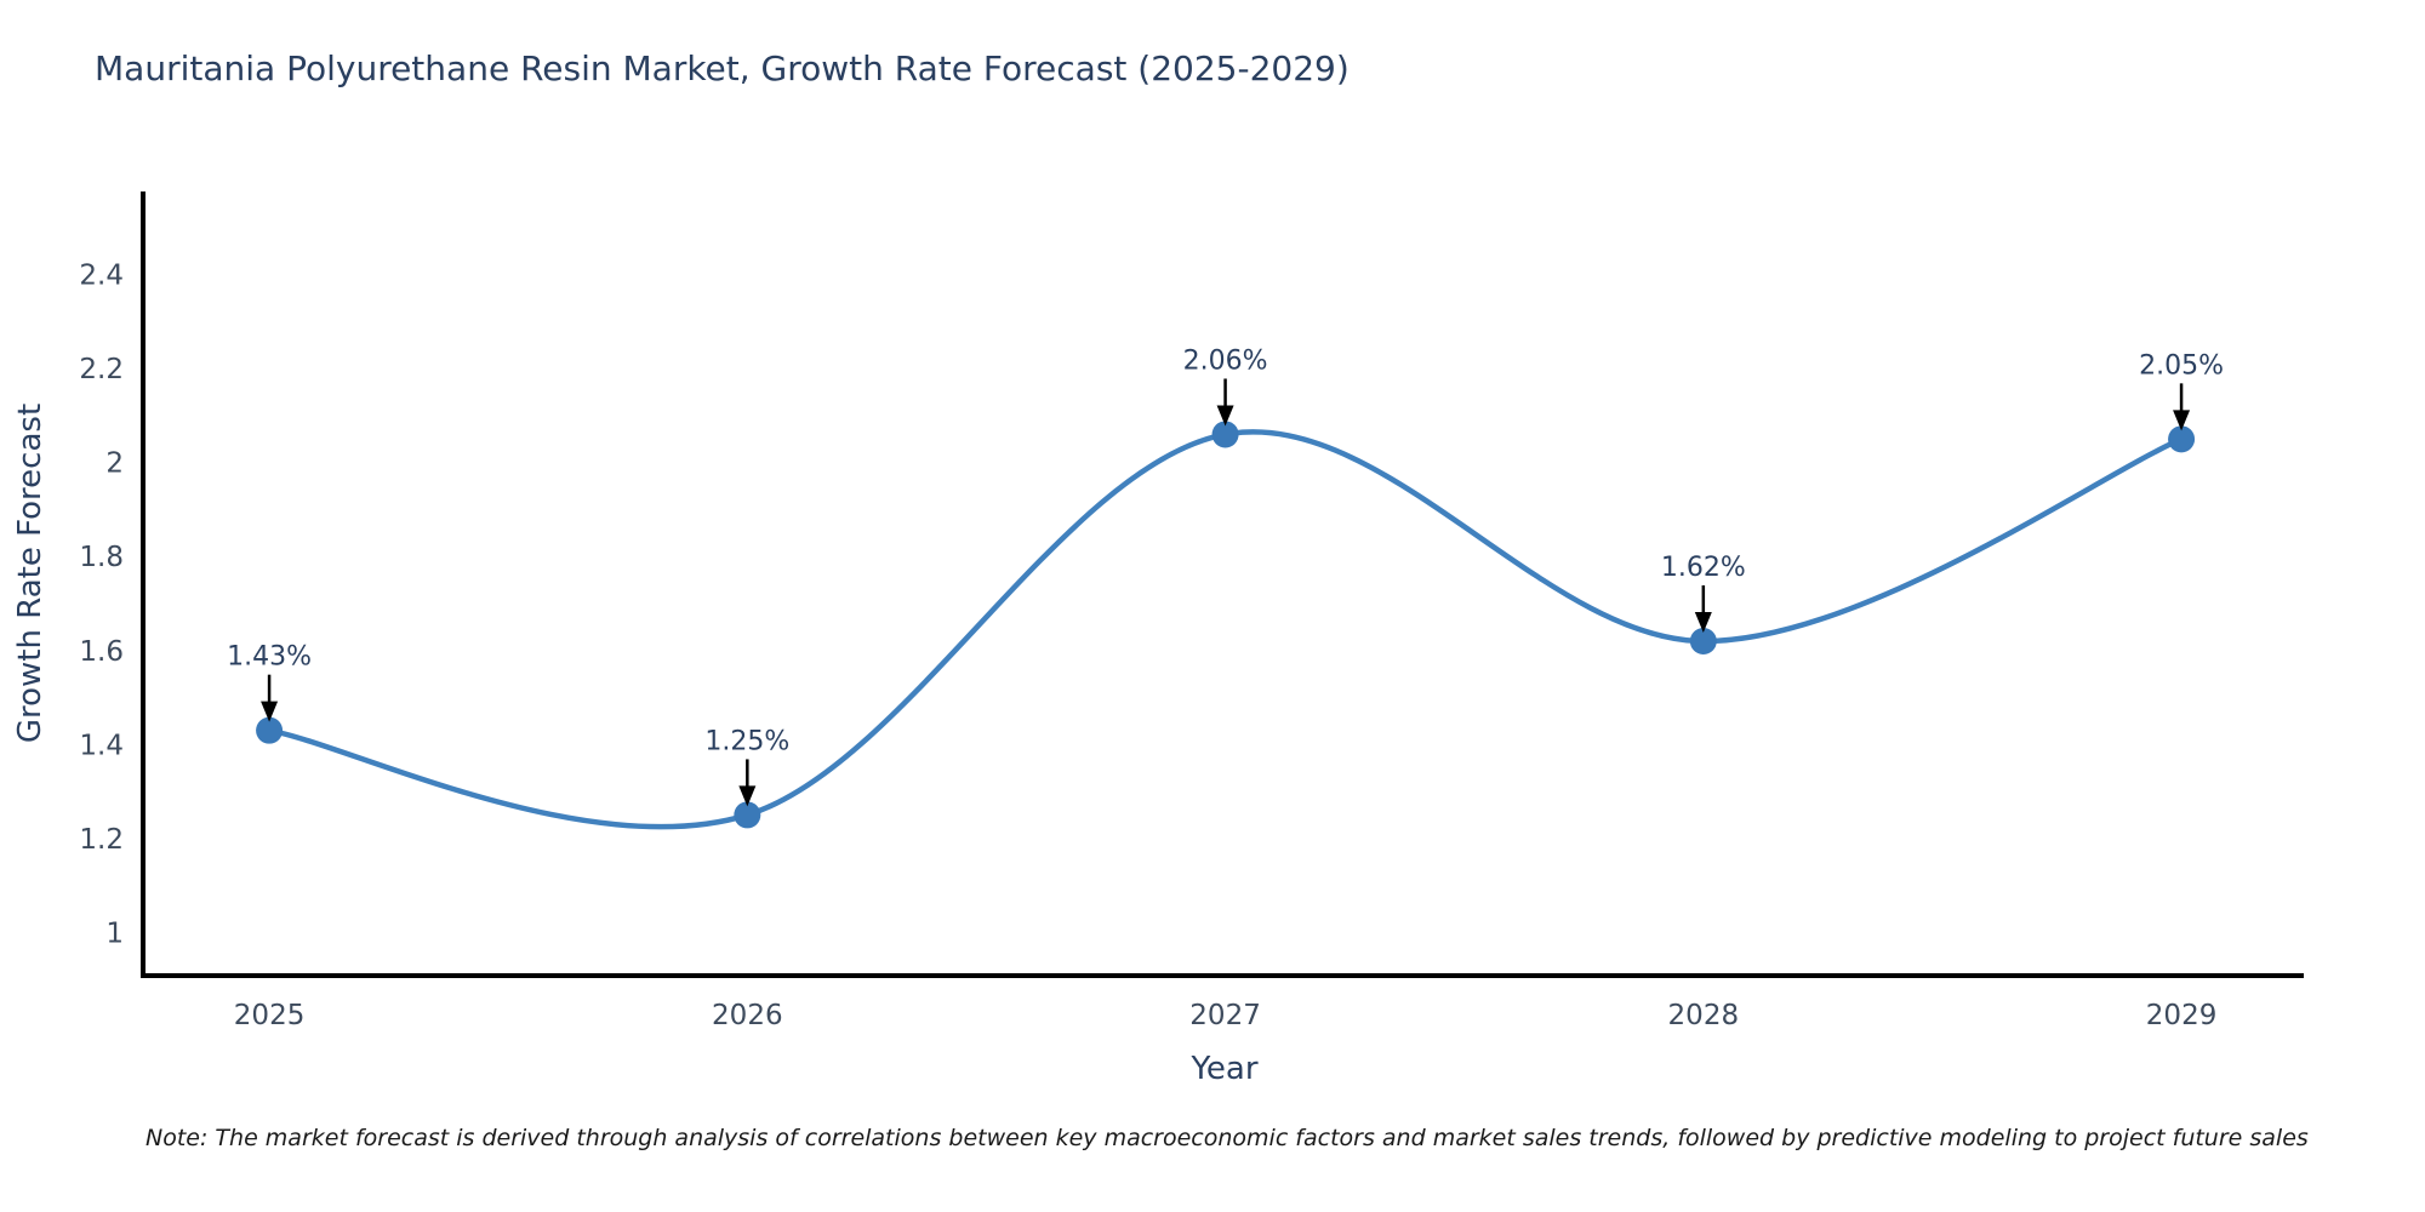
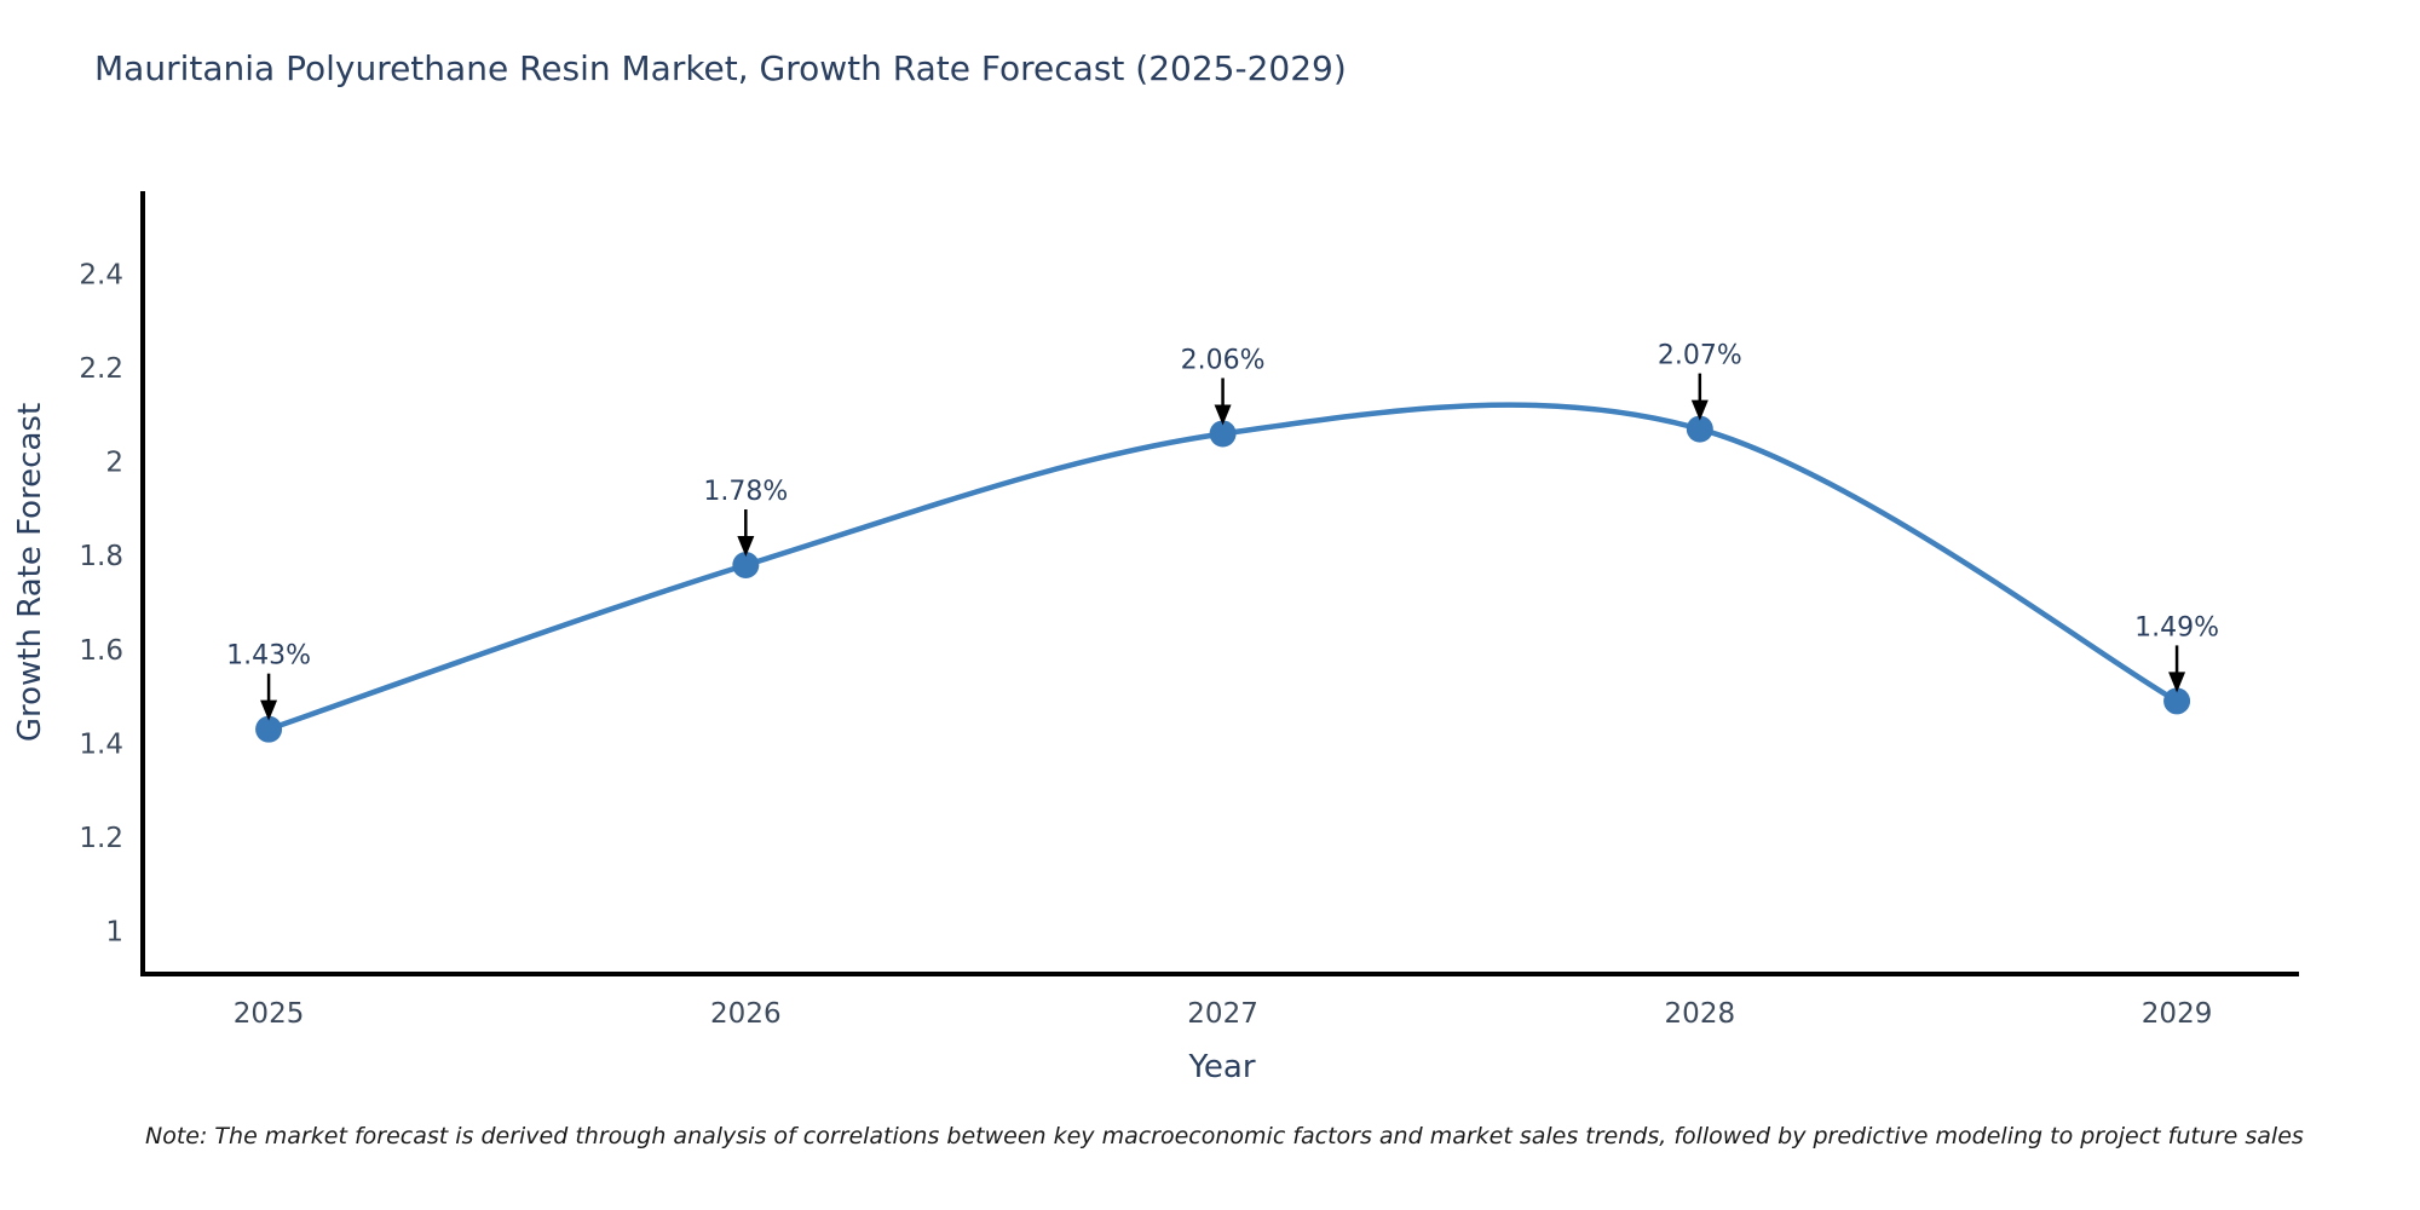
2026: 1.25% -> 1.78%
2028: 1.62% -> 2.07%
2029: 2.05% -> 1.49%
